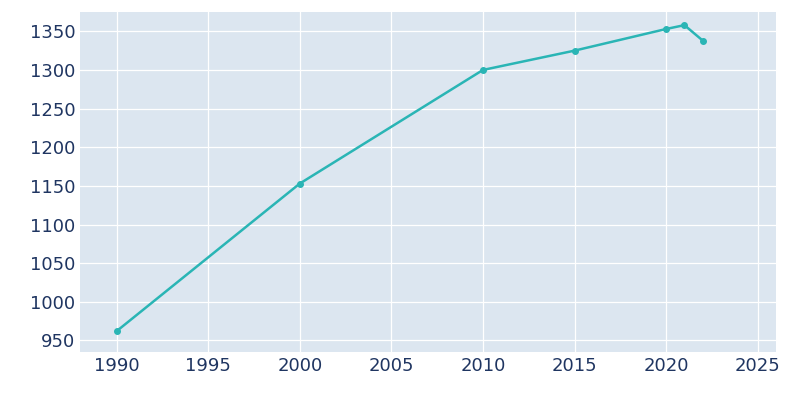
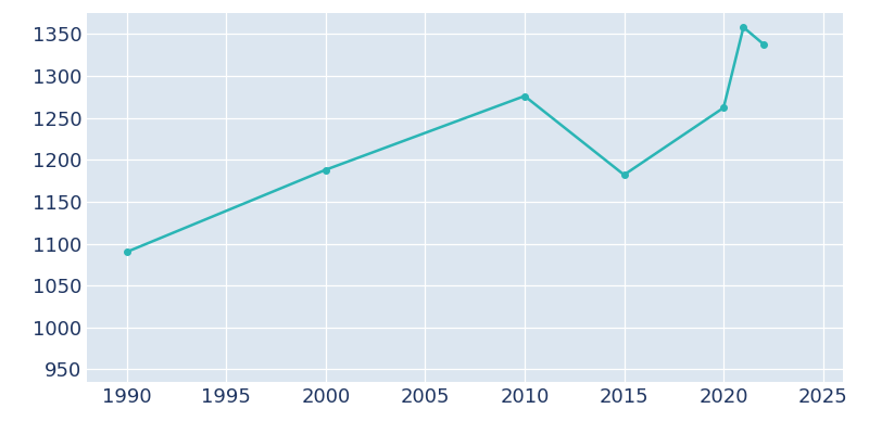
1990: 962 -> 1090
2000: 1153 -> 1188
2010: 1300 -> 1276
2015: 1325 -> 1182
2020: 1353 -> 1262
